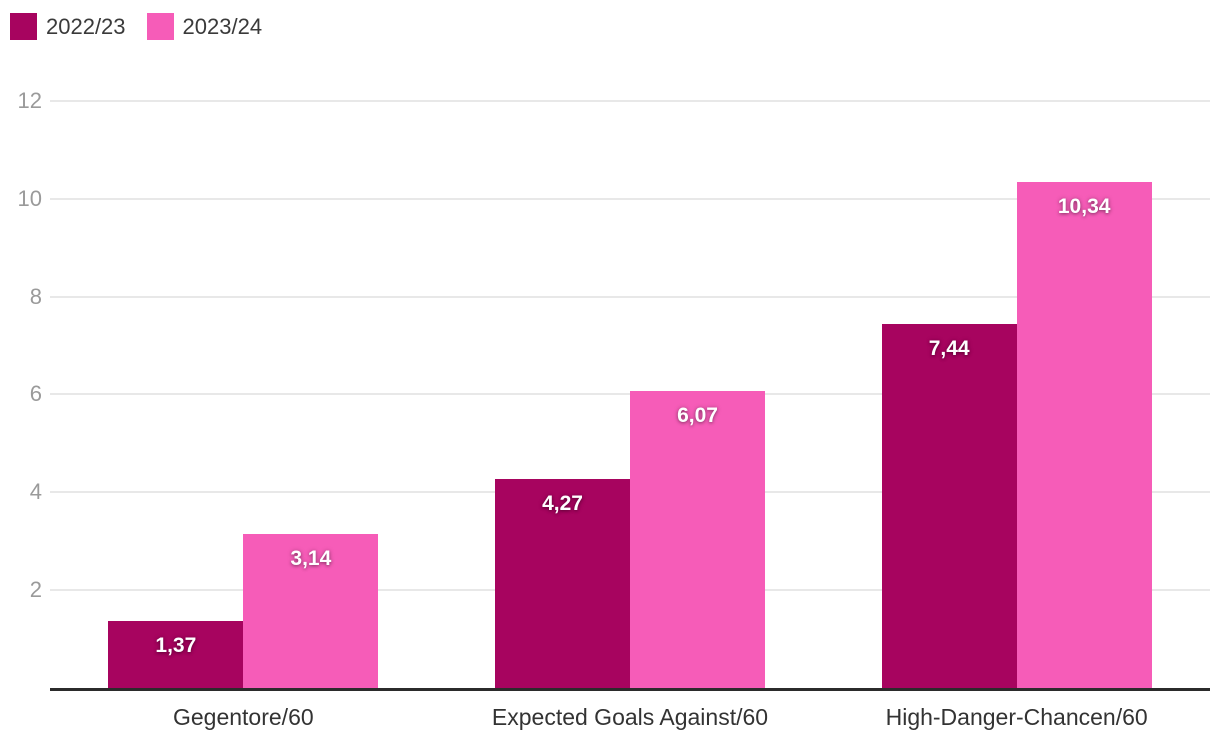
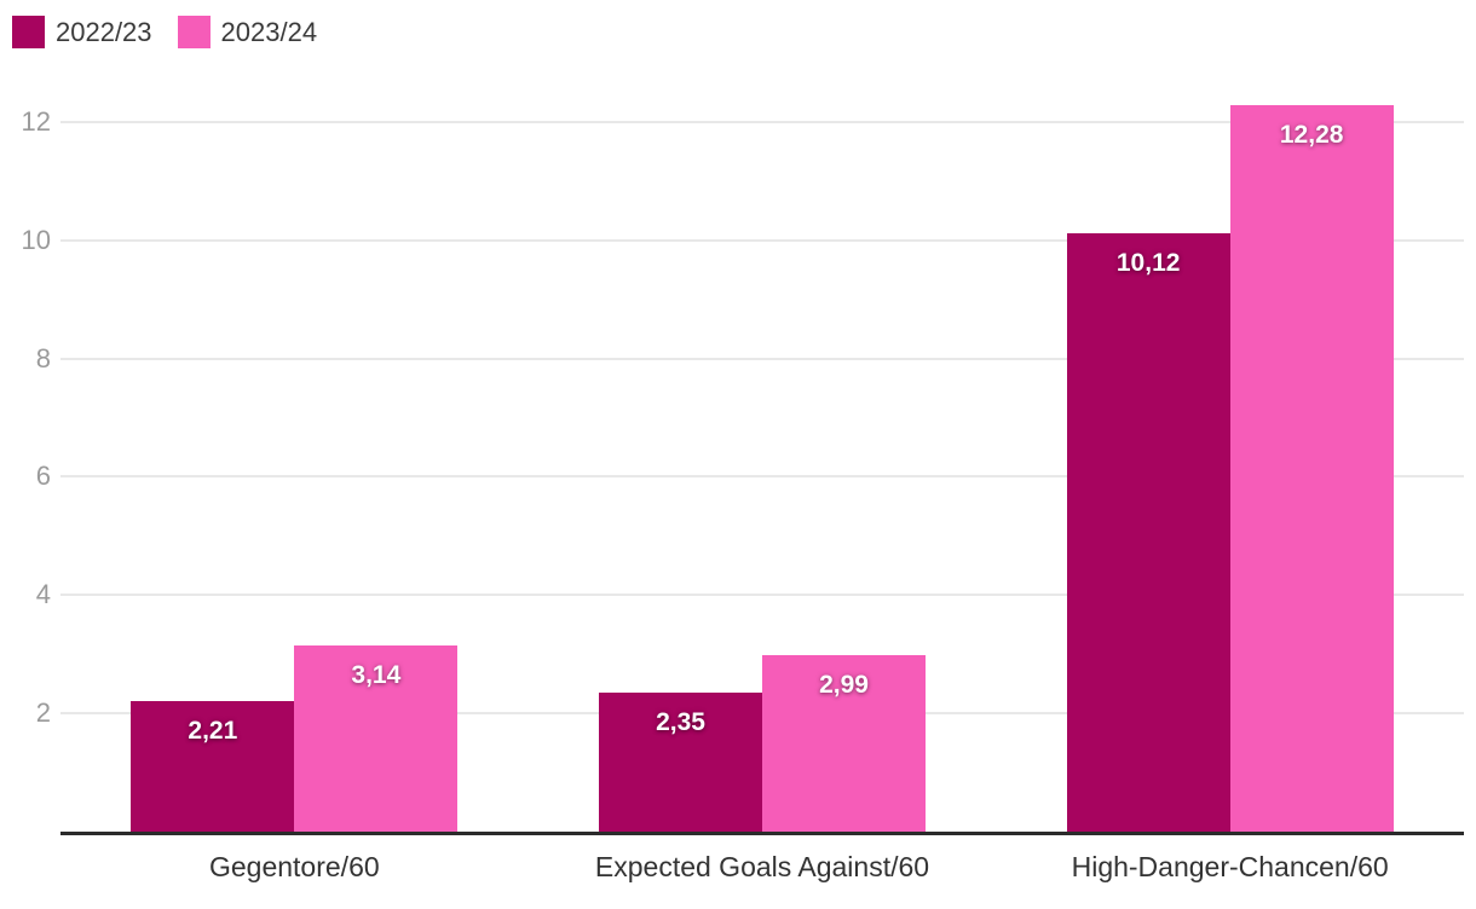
2022/23/Gegentore/60: 1,37 -> 2,21
2022/23/Expected Goals Against/60: 4,27 -> 2,35
2023/24/Expected Goals Against/60: 6,07 -> 2,99
2022/23/High-Danger-Chancen/60: 7,44 -> 10,12
2023/24/High-Danger-Chancen/60: 10,34 -> 12,28
